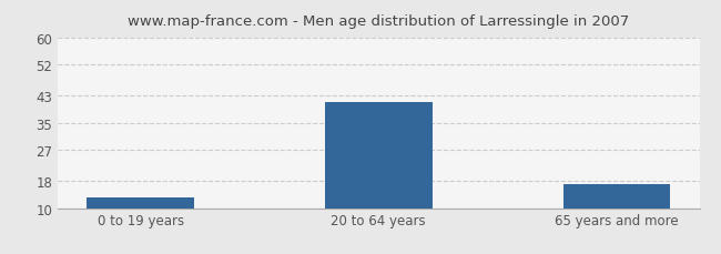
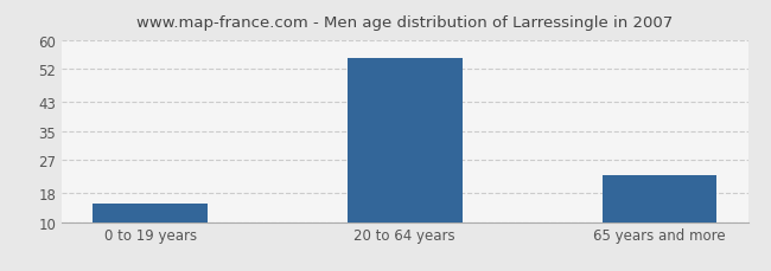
0 to 19 years: 13 -> 15
20 to 64 years: 41 -> 55
65 years and more: 17 -> 23
